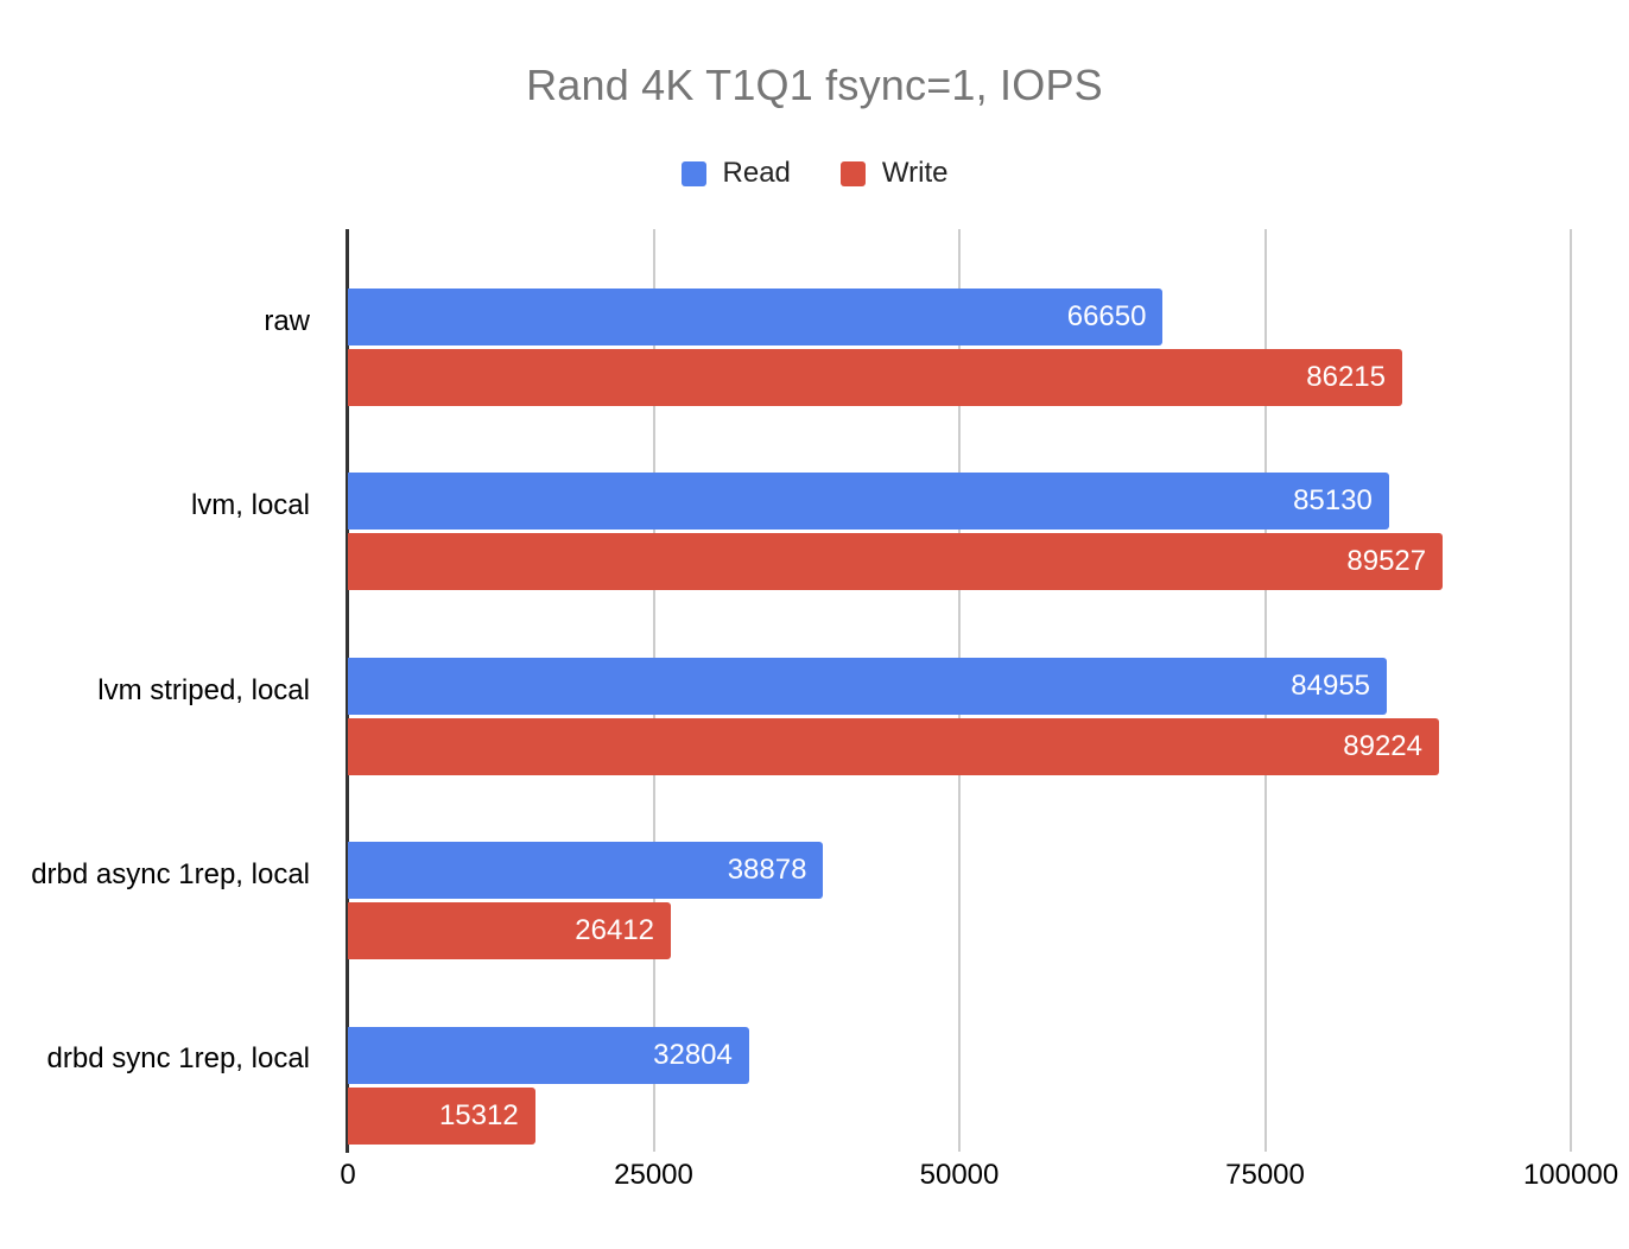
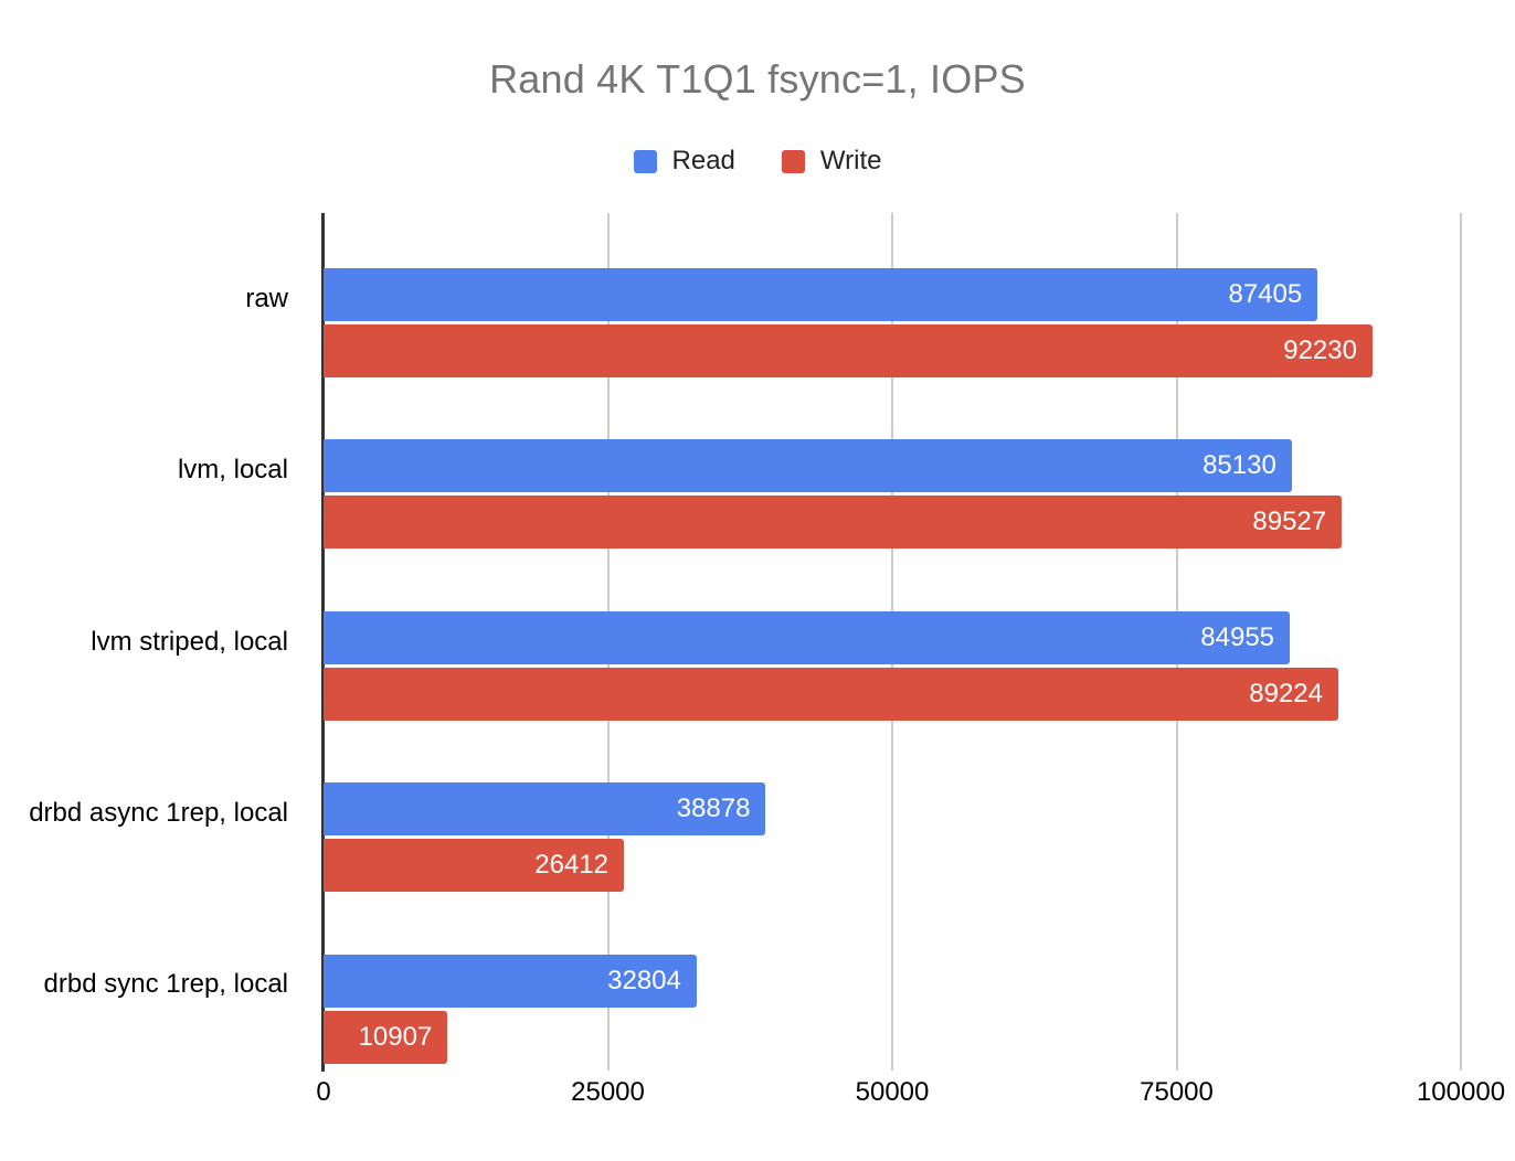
Read/raw: 66650 -> 87405
Write/raw: 86215 -> 92230
Write/drbd sync 1rep, local: 15312 -> 10907
